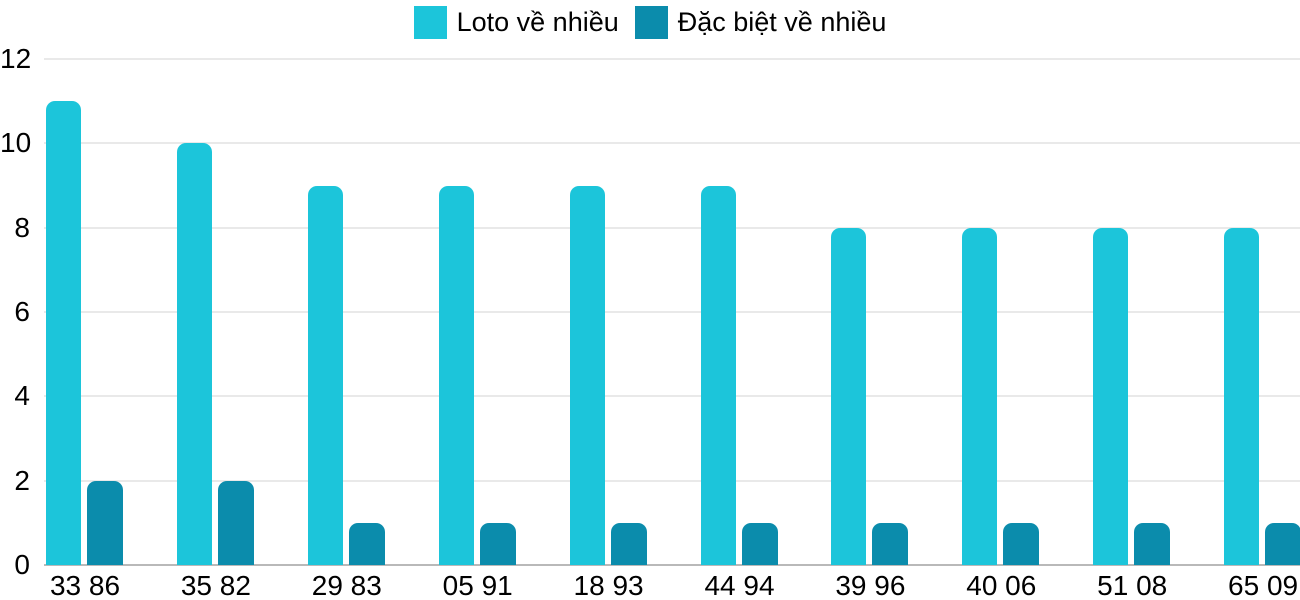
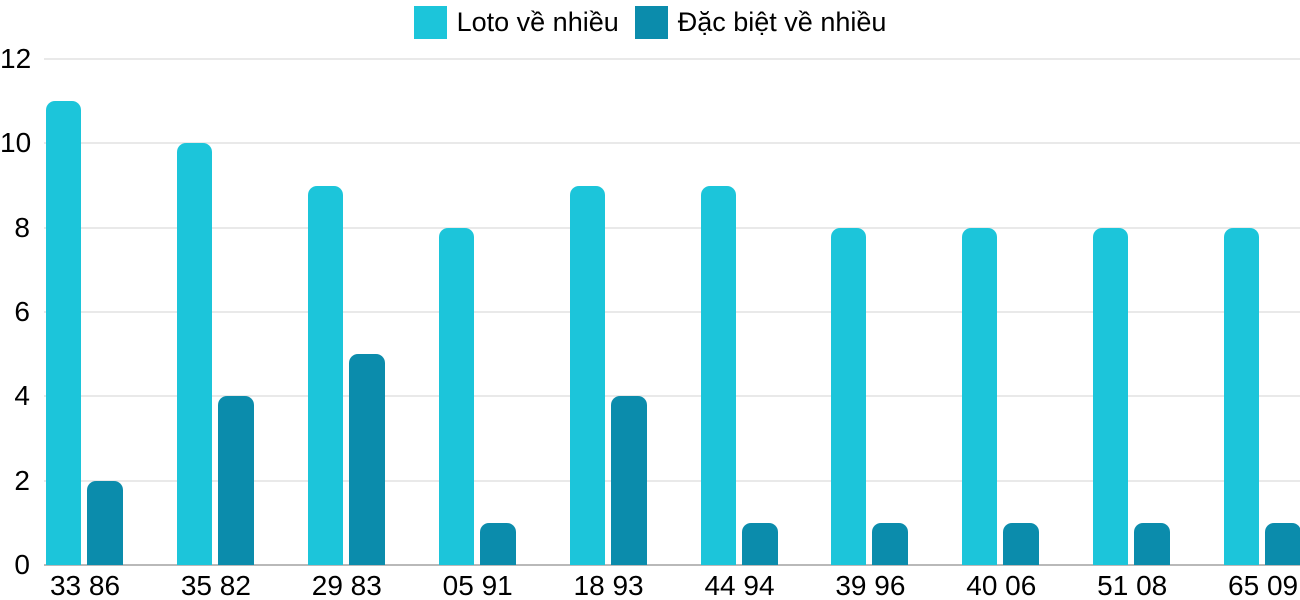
Đặc biệt về nhiều/35 82: 2 -> 4
Đặc biệt về nhiều/29 83: 1 -> 5
Loto về nhiều/05 91: 9 -> 8
Đặc biệt về nhiều/18 93: 1 -> 4
